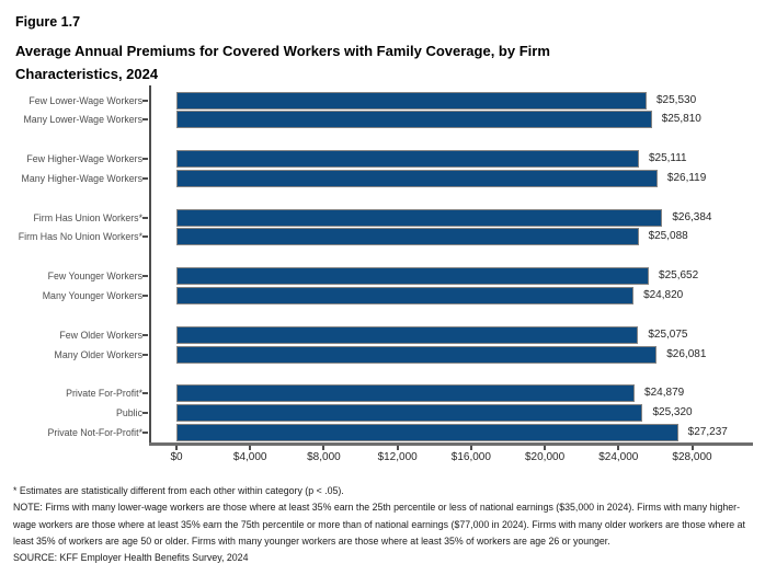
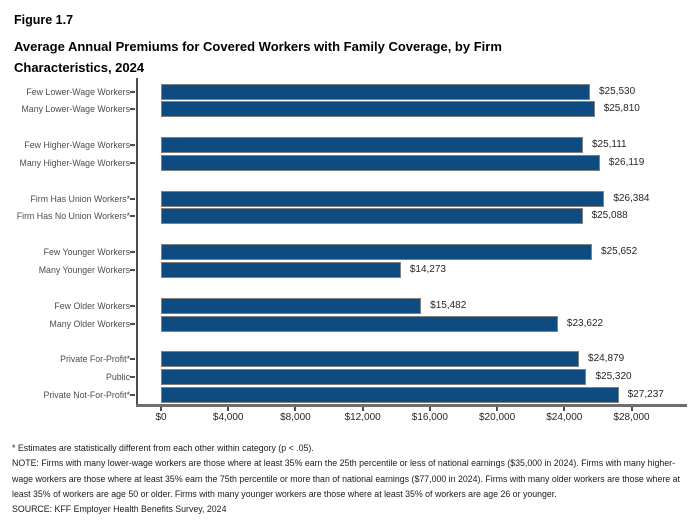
Many Younger Workers: $24,820 -> $14,273
Few Older Workers: $25,075 -> $15,482
Many Older Workers: $26,081 -> $23,622
